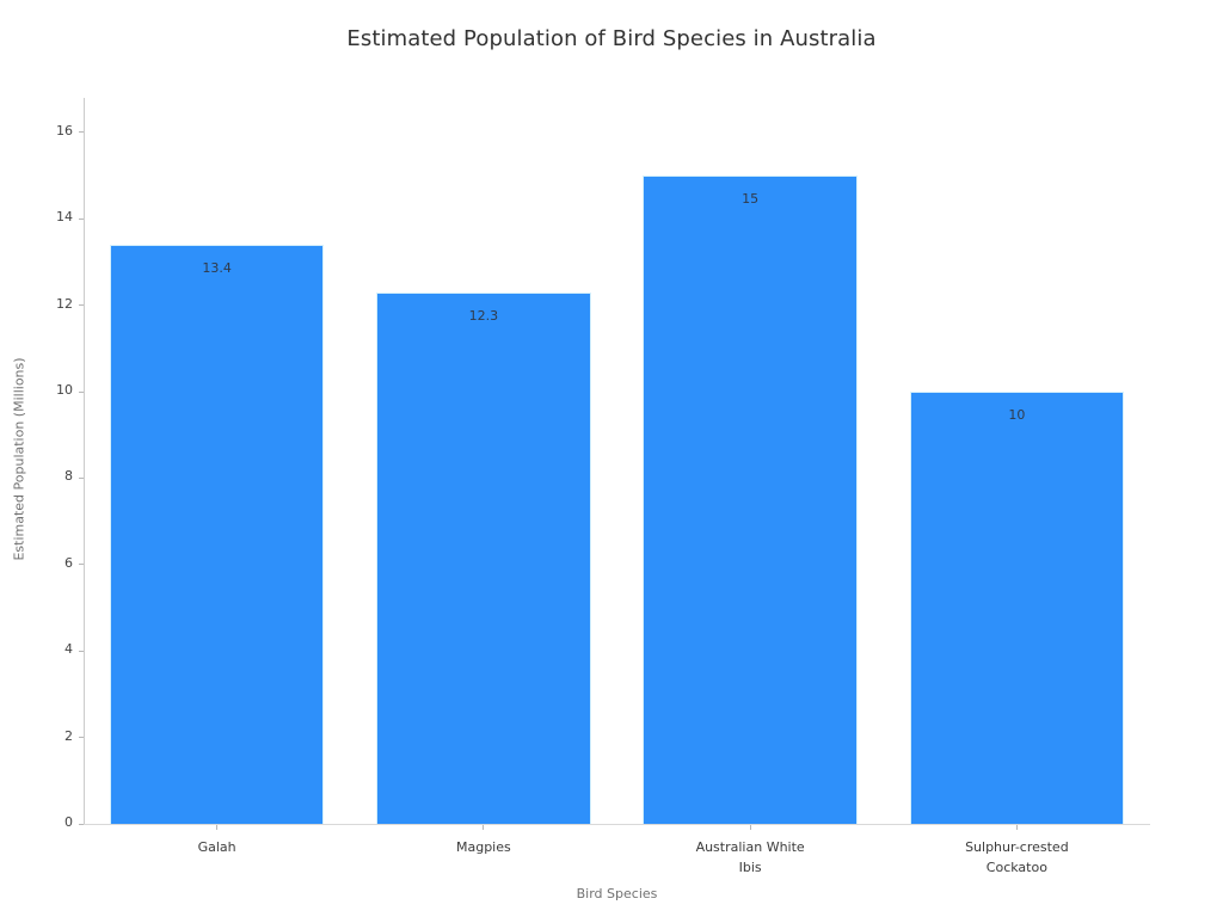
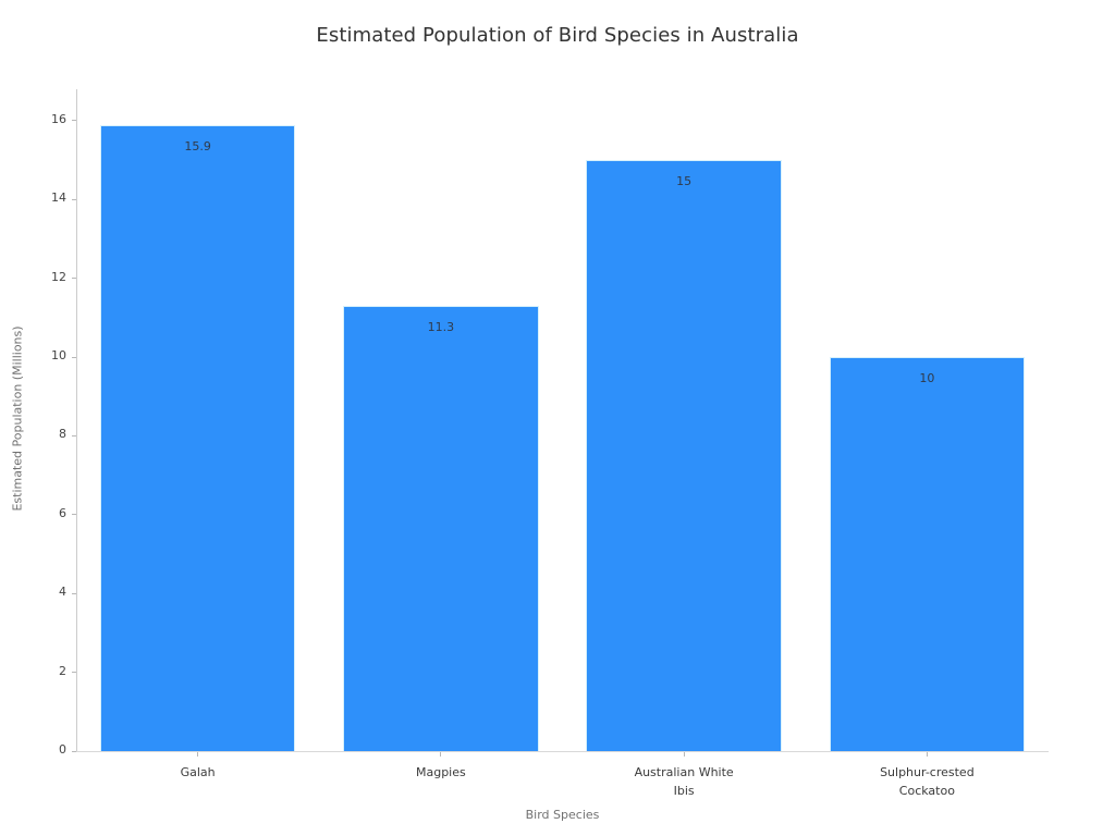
Galah: 13.4 -> 15.9
Magpies: 12.3 -> 11.3
